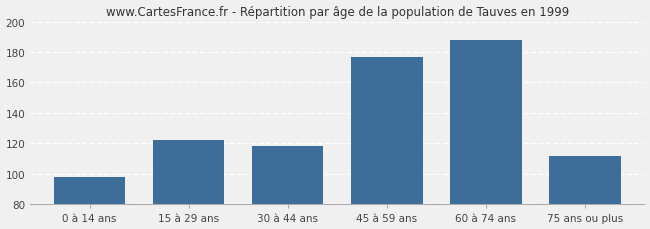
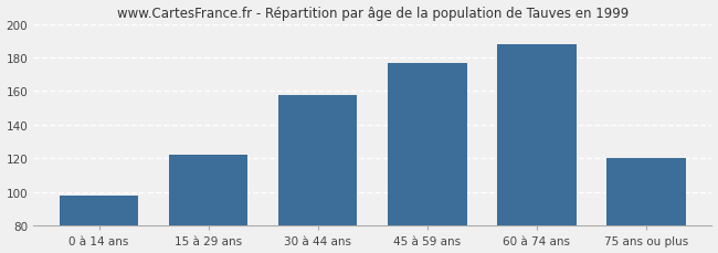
30 à 44 ans: 118 -> 158
75 ans ou plus: 112 -> 120
